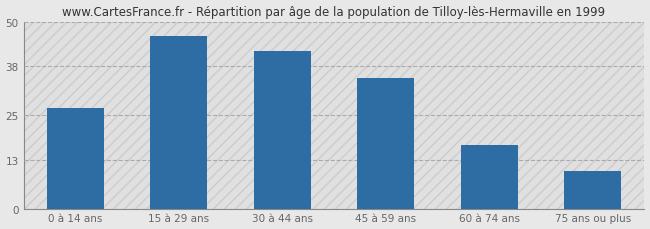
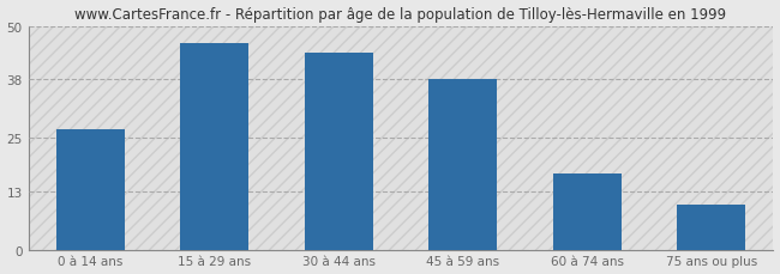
30 à 44 ans: 42 -> 44
45 à 59 ans: 35 -> 38
